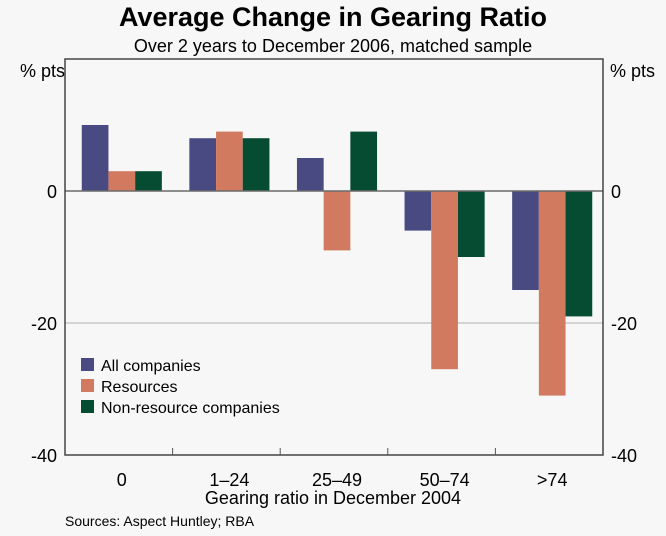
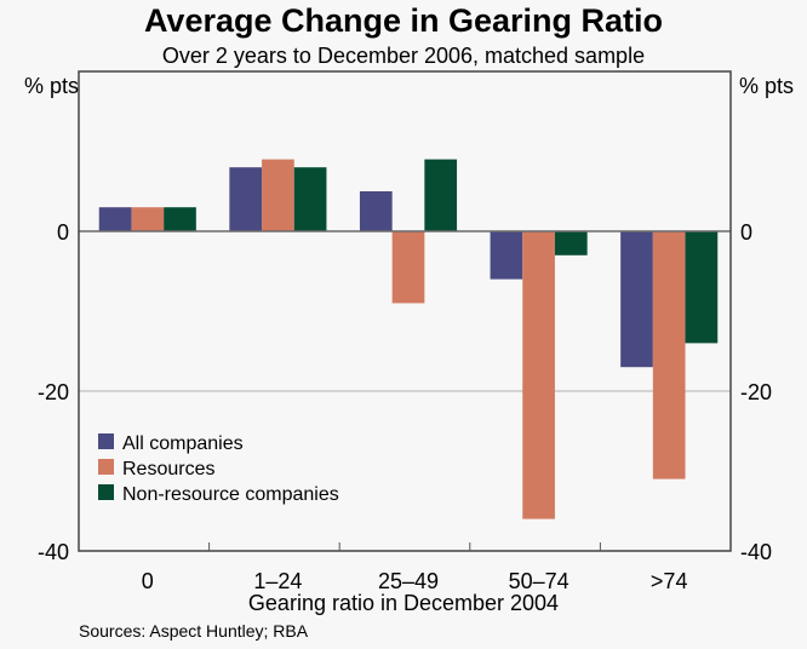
All companies/0: 10 -> 3
Resources/50–74: -27 -> -36
Non-resource companies/50–74: -10 -> -3
All companies/>74: -15 -> -17
Non-resource companies/>74: -19 -> -14
